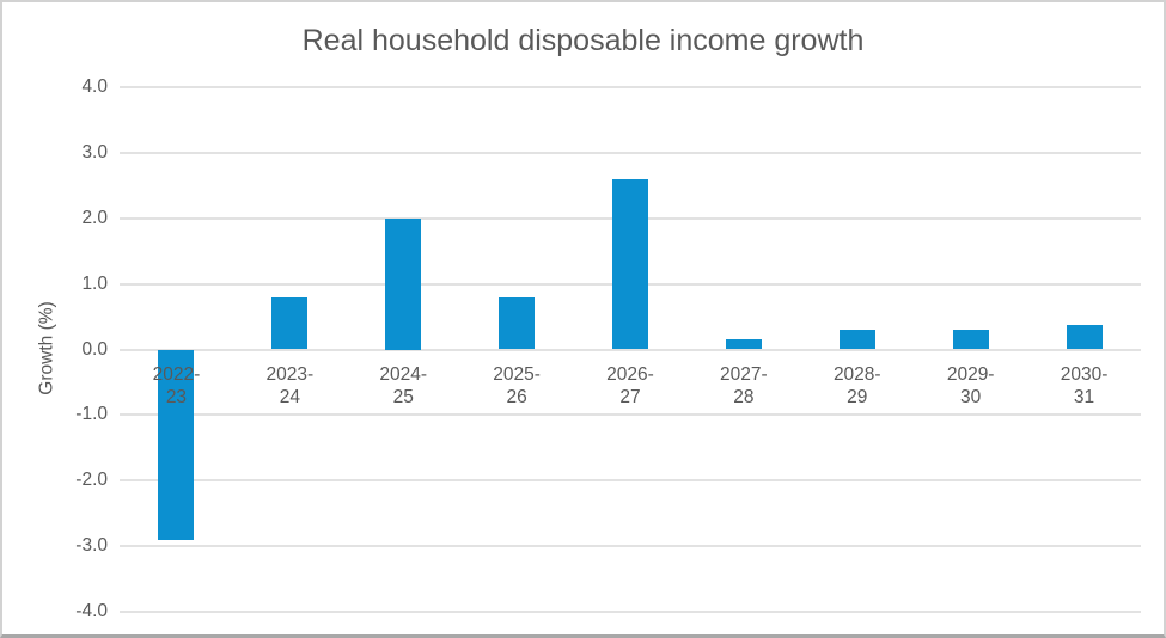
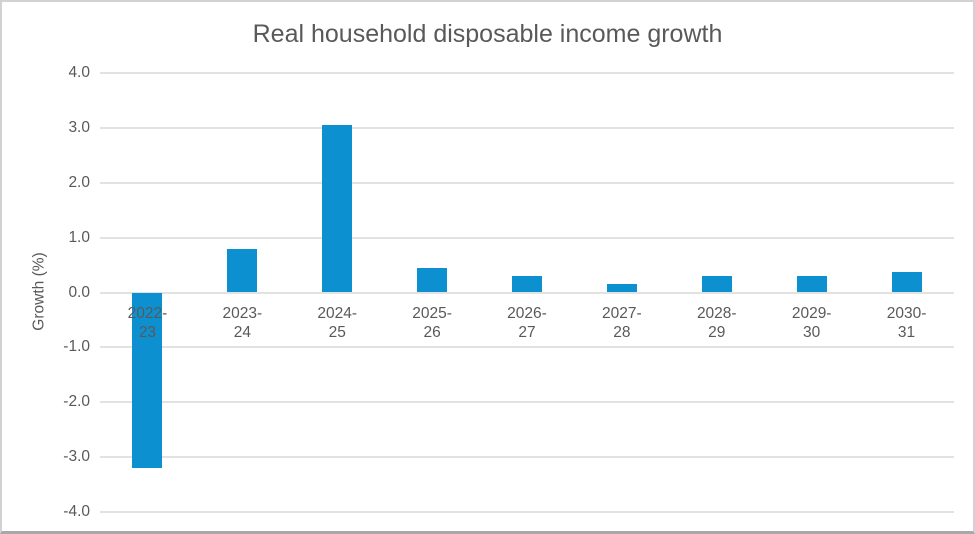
2022-23: -2.9 -> -3.2
2024-25: 2.0 -> 3.0
2025-26: 0.8 -> 0.5
2026-27: 2.6 -> 0.3
